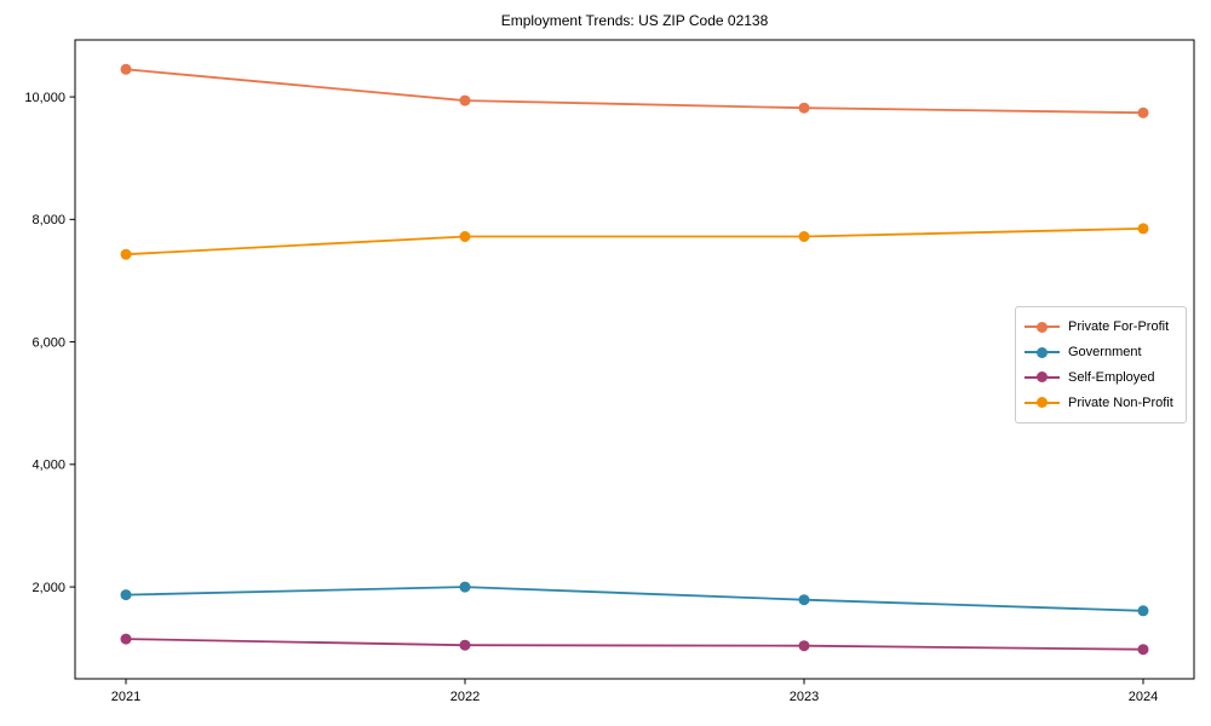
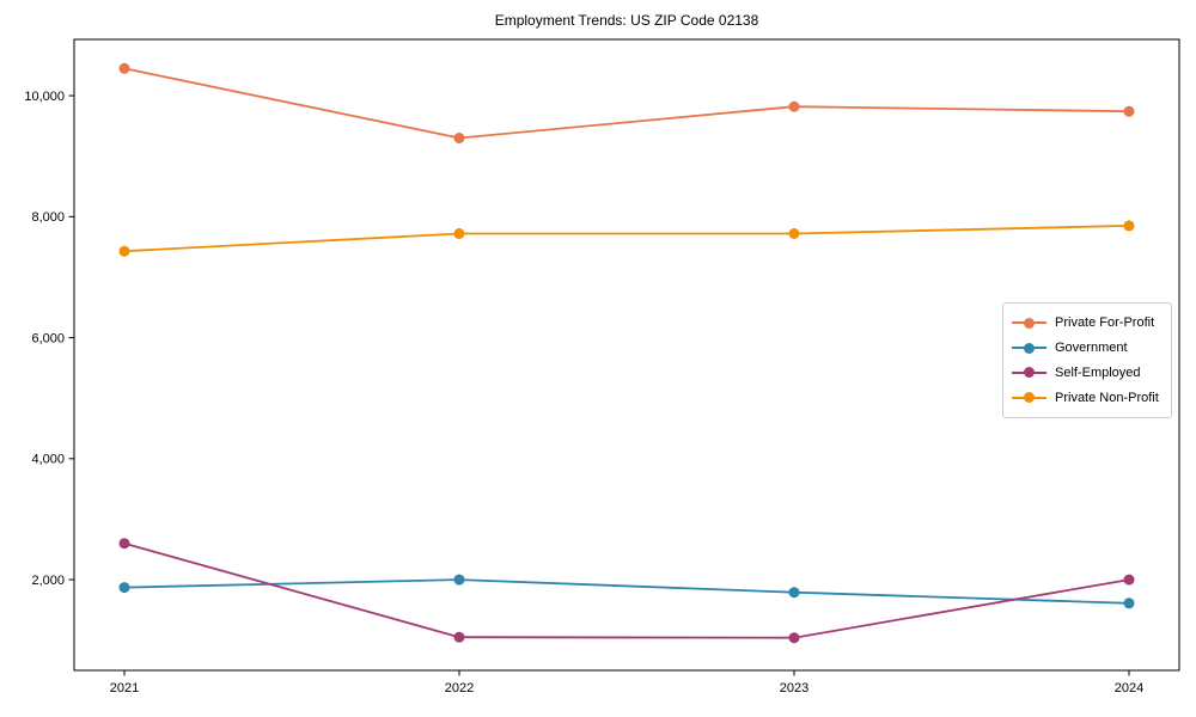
Self-Employed/2021: 1200 -> 2600
Private For-Profit/2022: 9900 -> 9300
Self-Employed/2024: 1000 -> 2000
